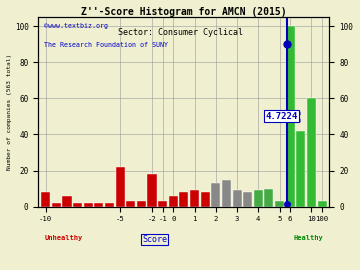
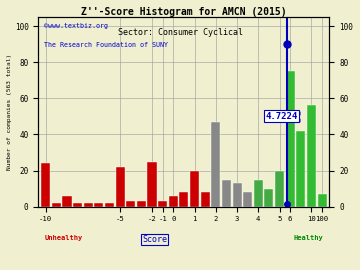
-10: 8 -> 24
-2: 18 -> 25
1: 9 -> 20
2: 13 -> 47
3: 9 -> 13
4: 9 -> 15
5: 3 -> 20
6: 100 -> 75
10: 60 -> 56
100: 3 -> 7
